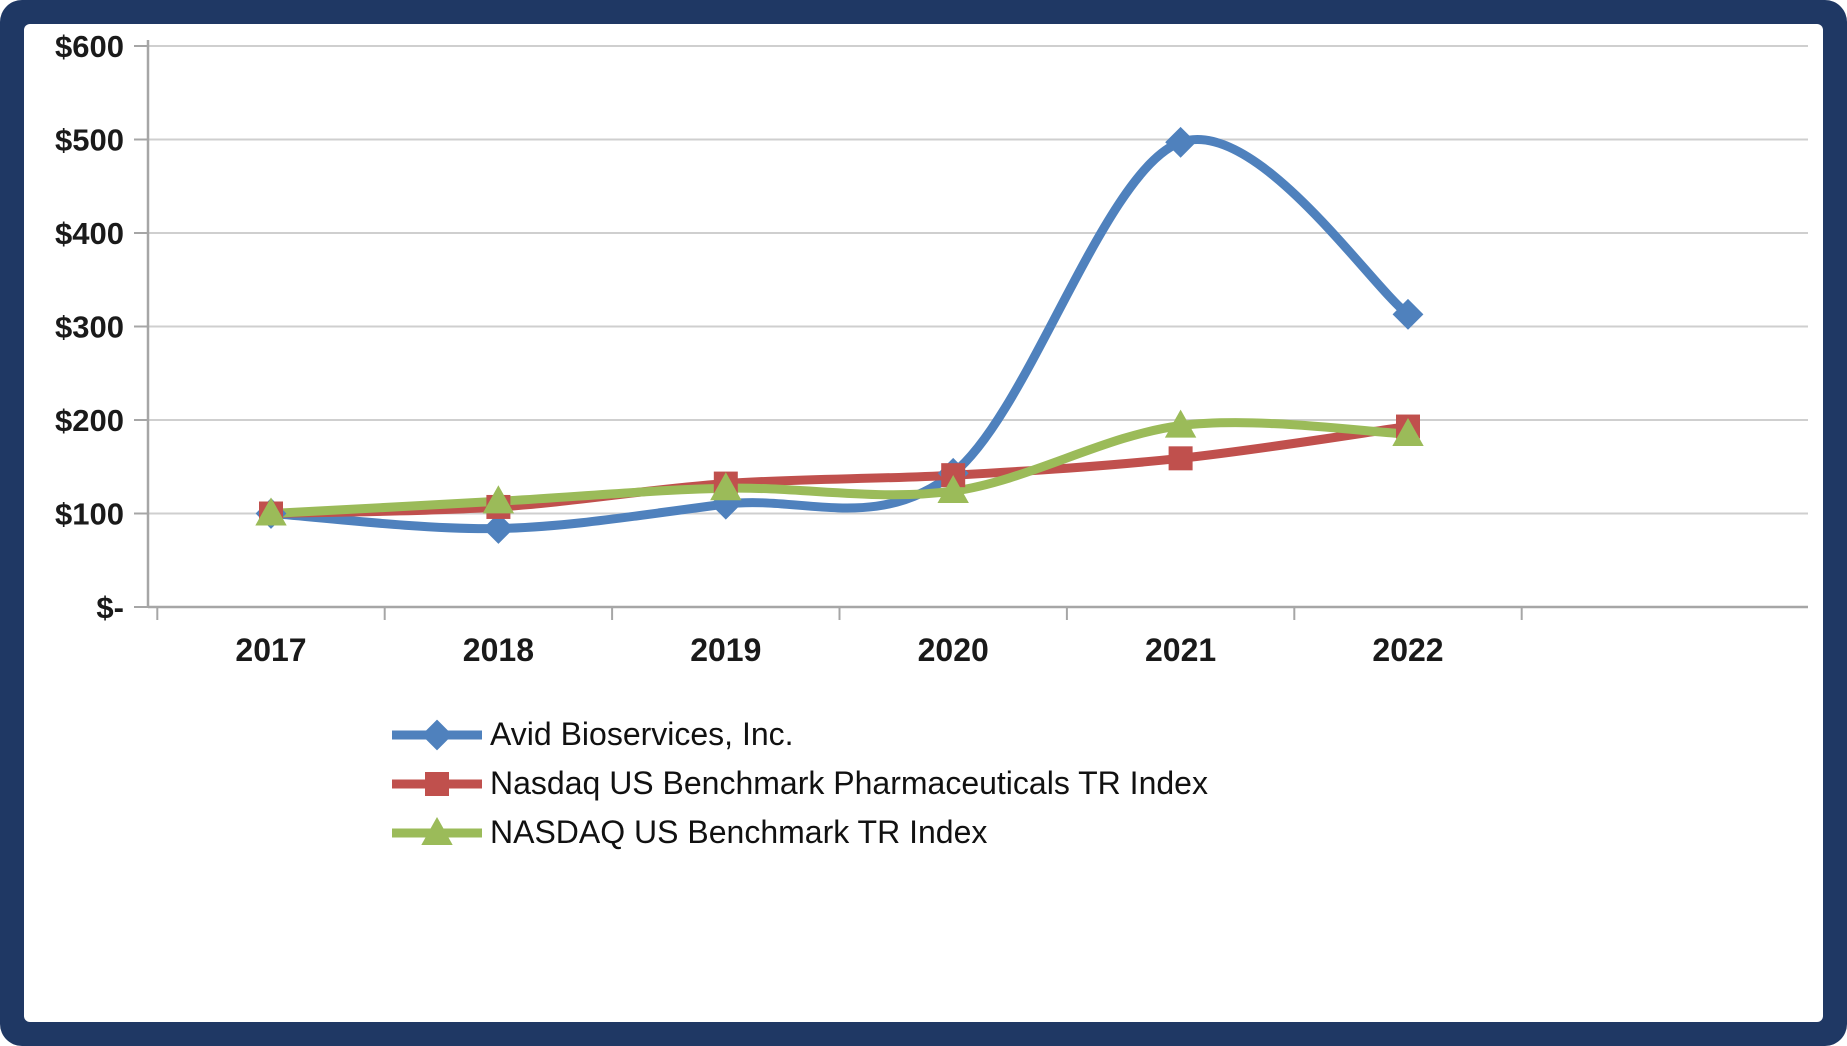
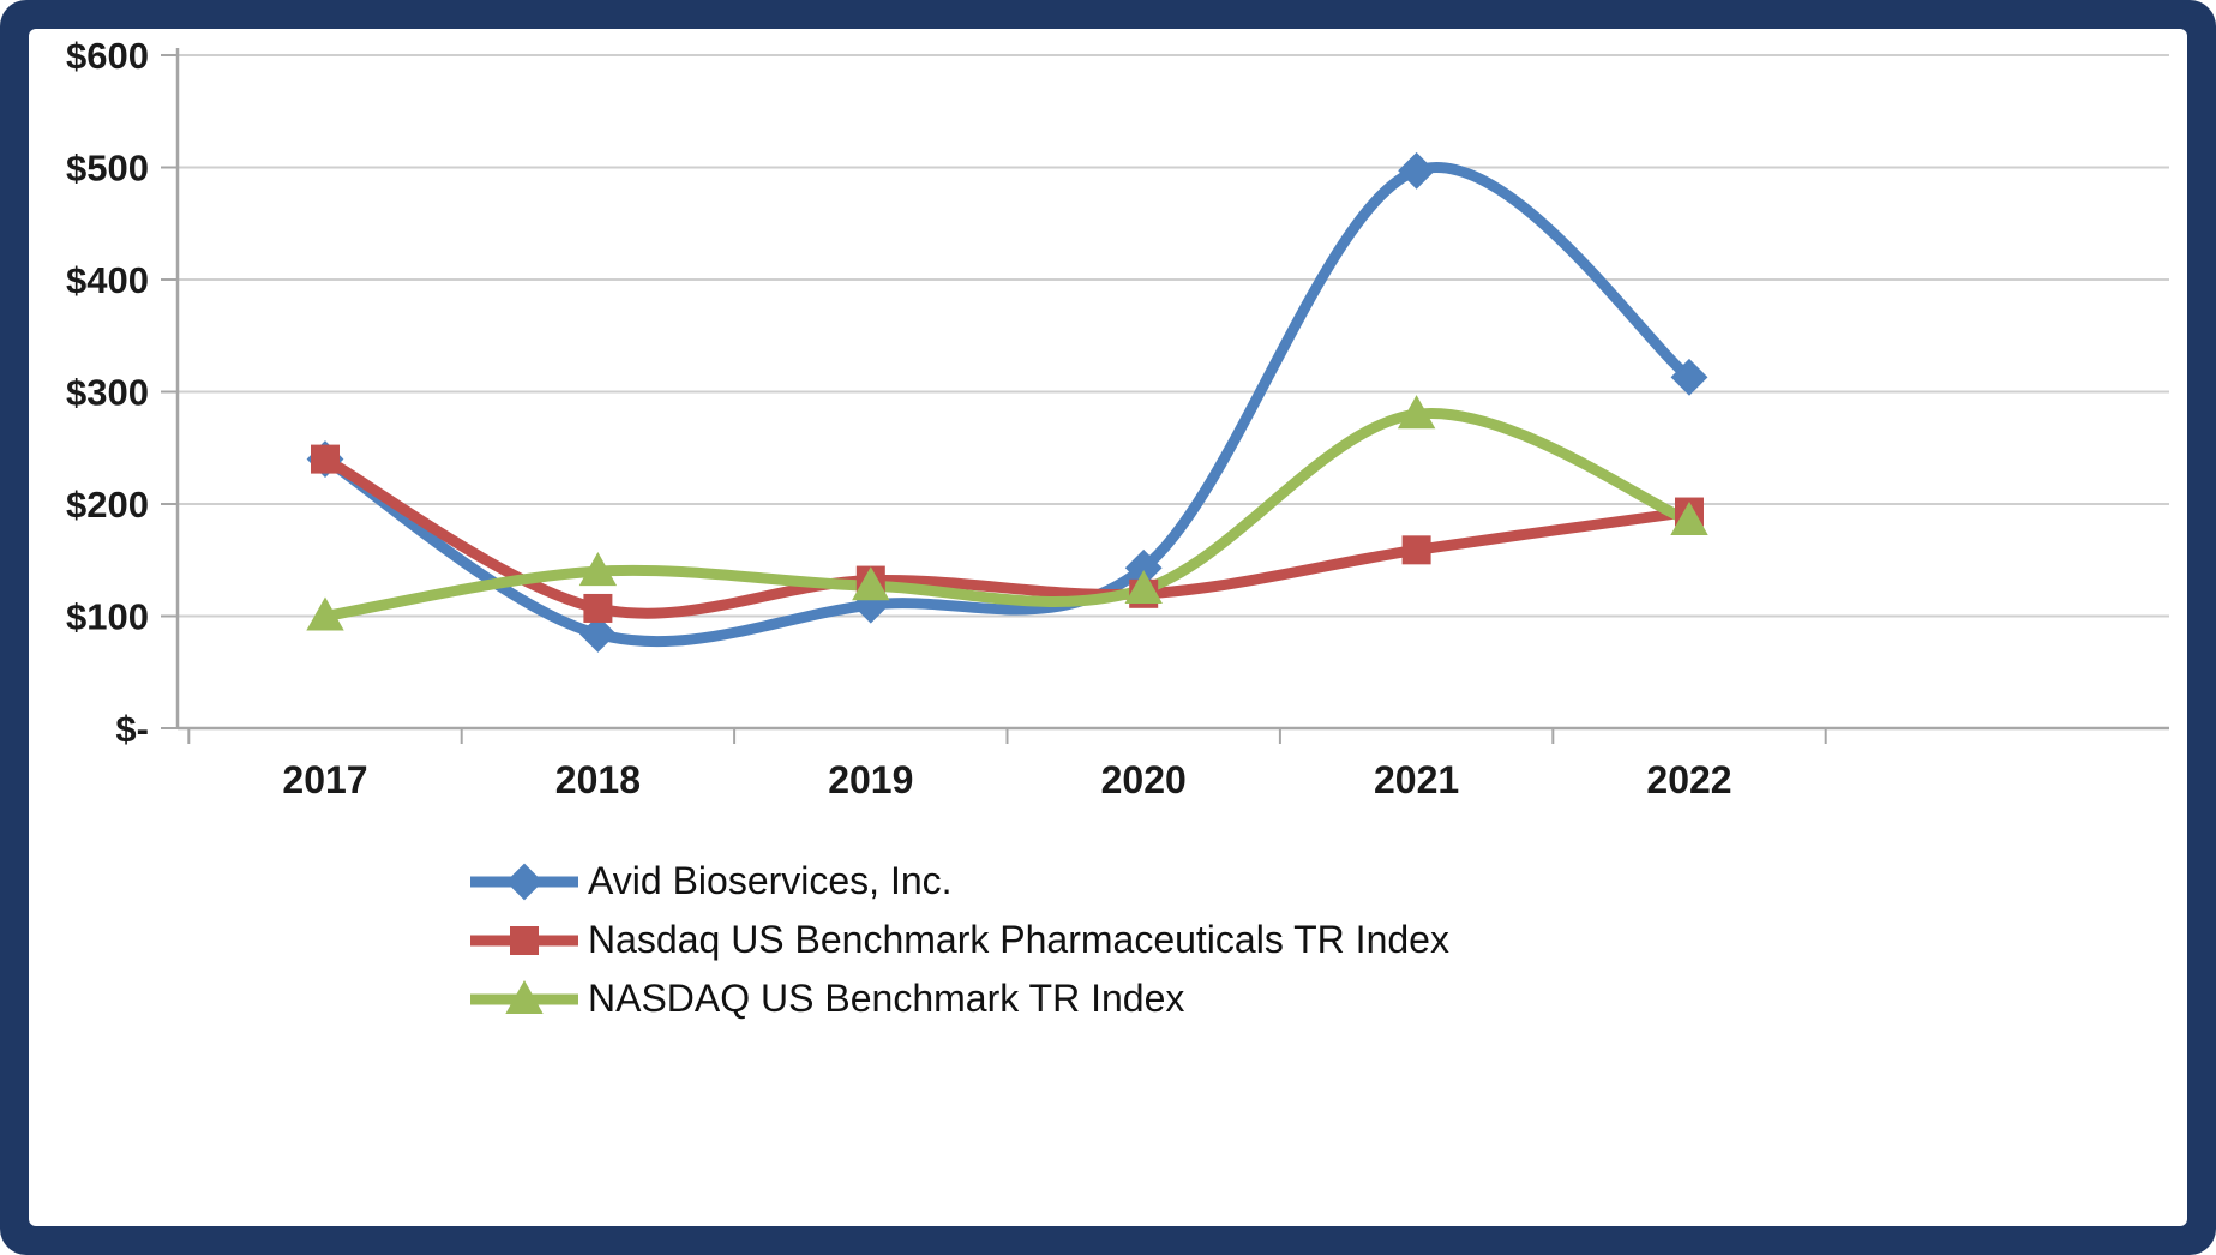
Avid Bioservices, Inc./2017: $100 -> $240
Nasdaq US Benchmark Pharmaceuticals TR Index/2017: $100 -> $240
NASDAQ US Benchmark TR Index/2018: $110 -> $140
Nasdaq US Benchmark Pharmaceuticals TR Index/2020: $140 -> $120
NASDAQ US Benchmark TR Index/2021: $190 -> $280
